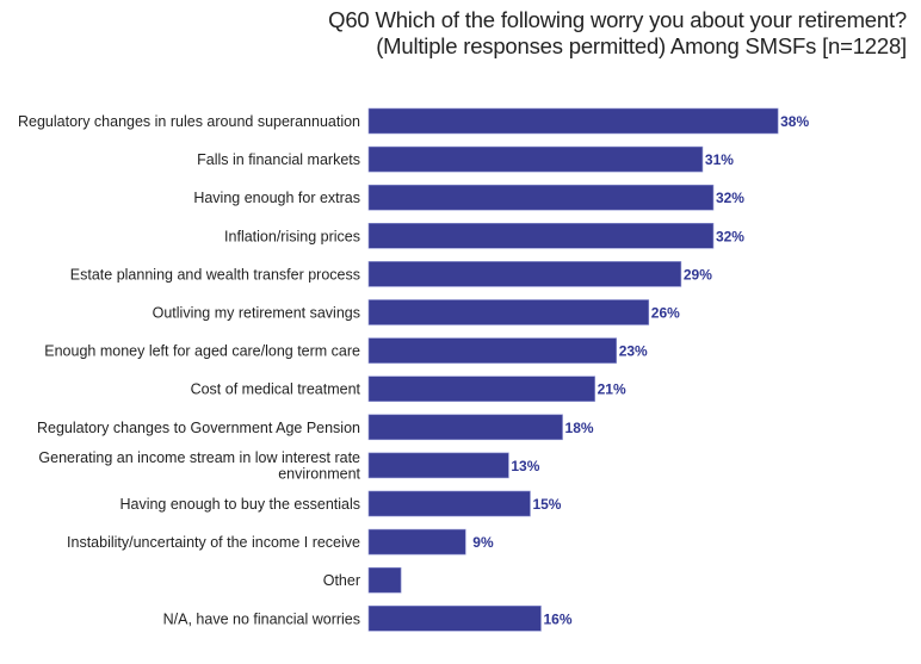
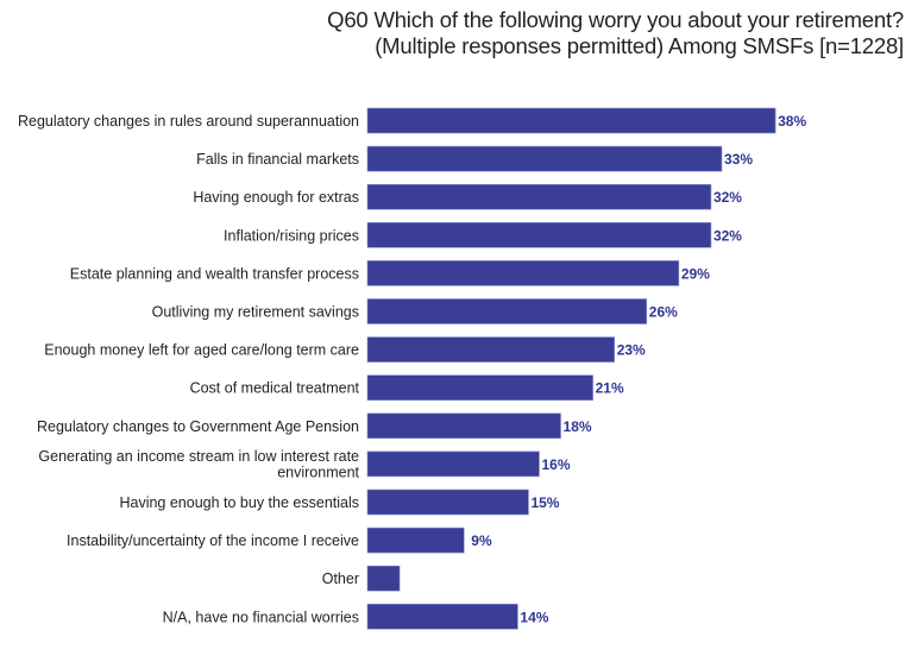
Falls in financial markets: 31% -> 33%
Generating an income stream in low interest rate environment: 13% -> 16%
N/A, have no financial worries: 16% -> 14%
